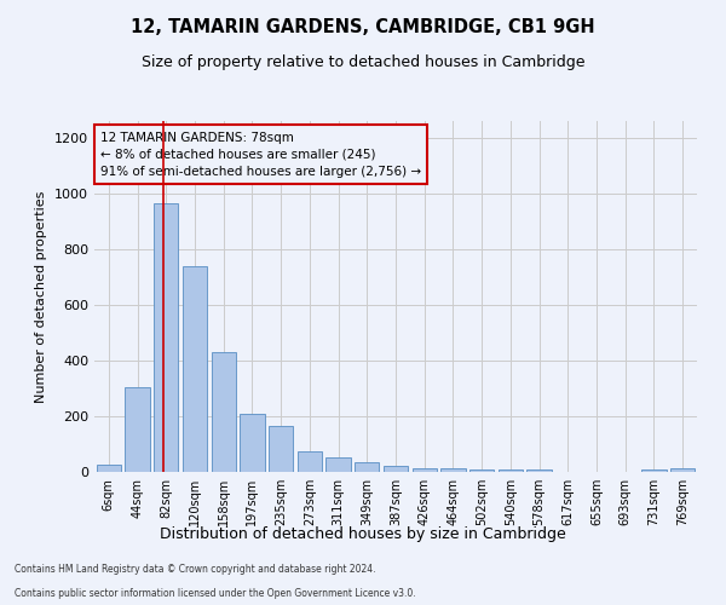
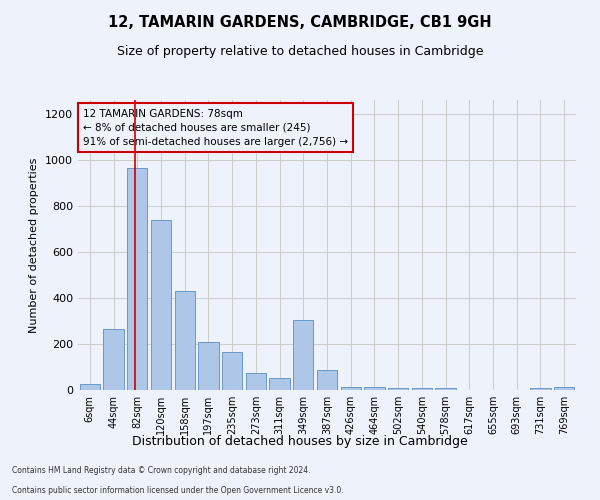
44sqm: 305 -> 265
349sqm: 35 -> 305
387sqm: 20 -> 85
